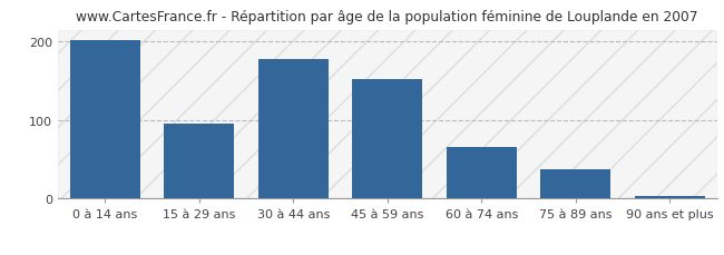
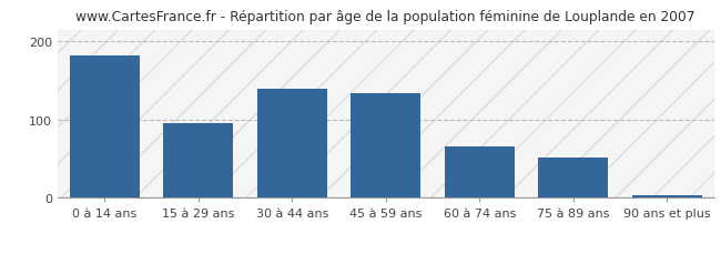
0 à 14 ans: 202 -> 182
30 à 44 ans: 178 -> 140
45 à 59 ans: 152 -> 134
75 à 89 ans: 38 -> 52
